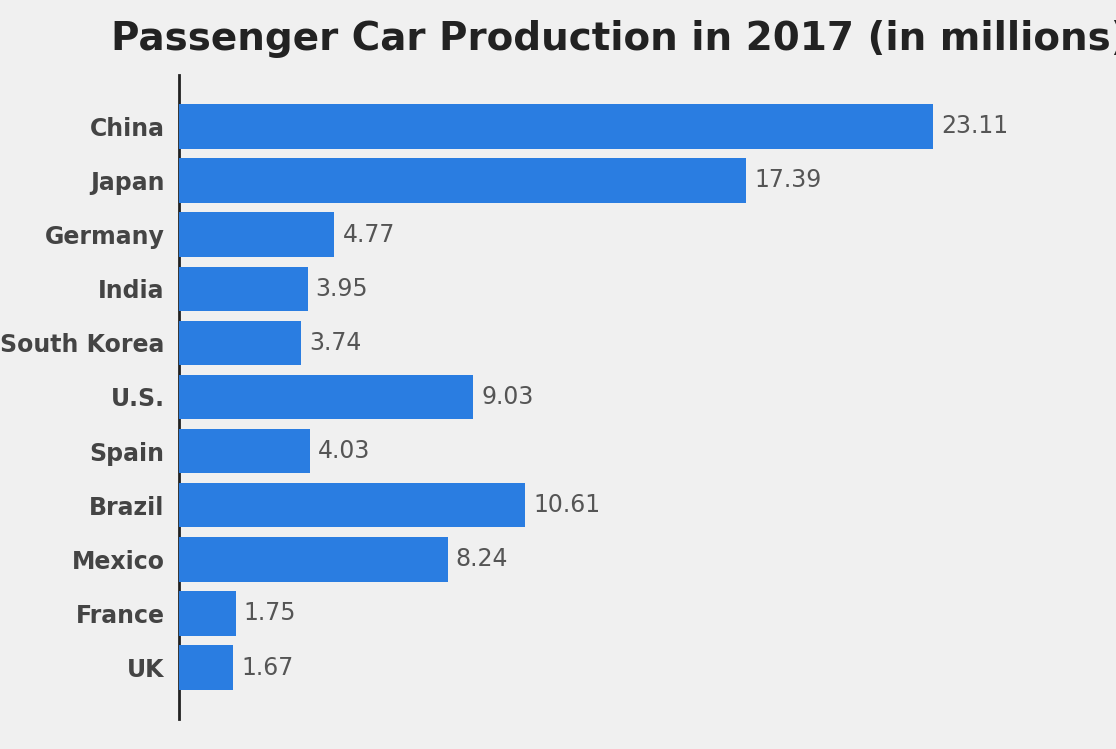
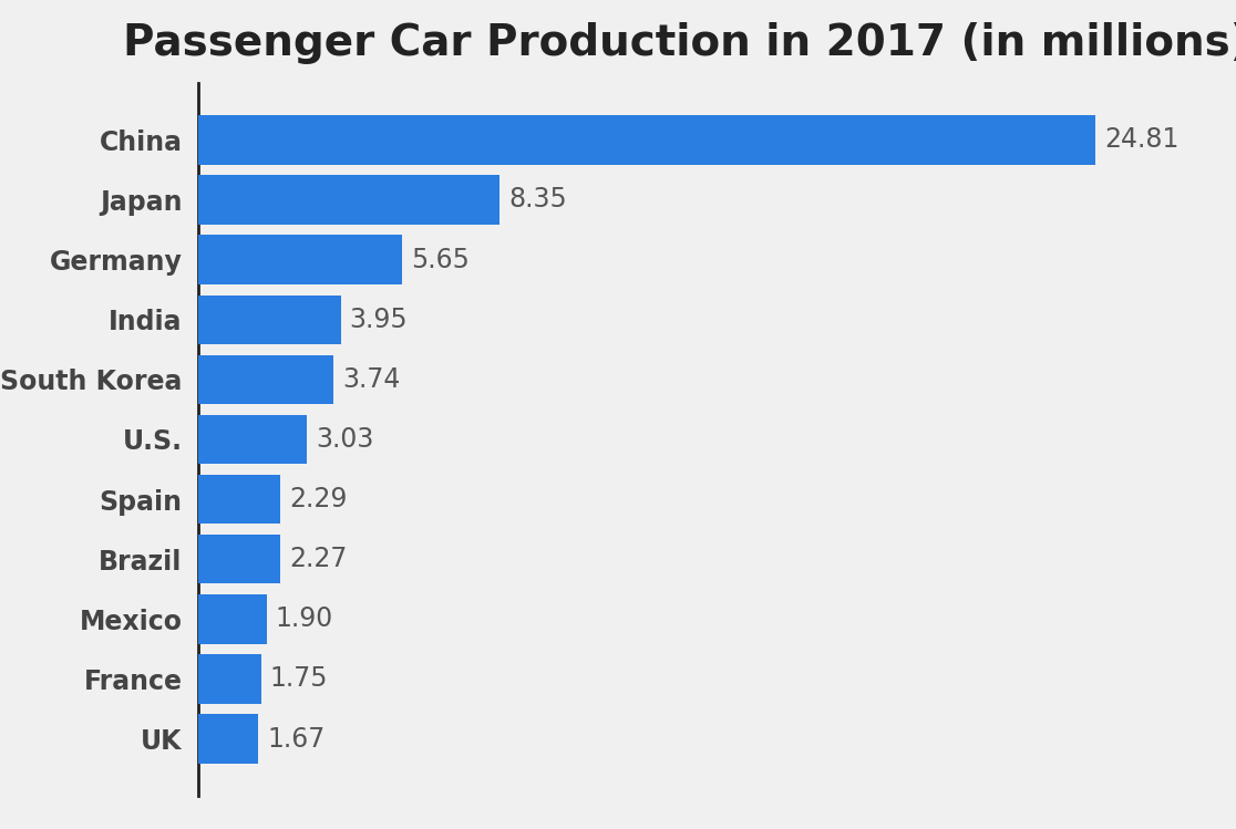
China: 23.11 -> 24.81
Japan: 17.39 -> 8.35
Germany: 4.77 -> 5.65
U.S.: 9.03 -> 3.03
Spain: 4.03 -> 2.29
Brazil: 10.61 -> 2.27
Mexico: 8.24 -> 1.90
